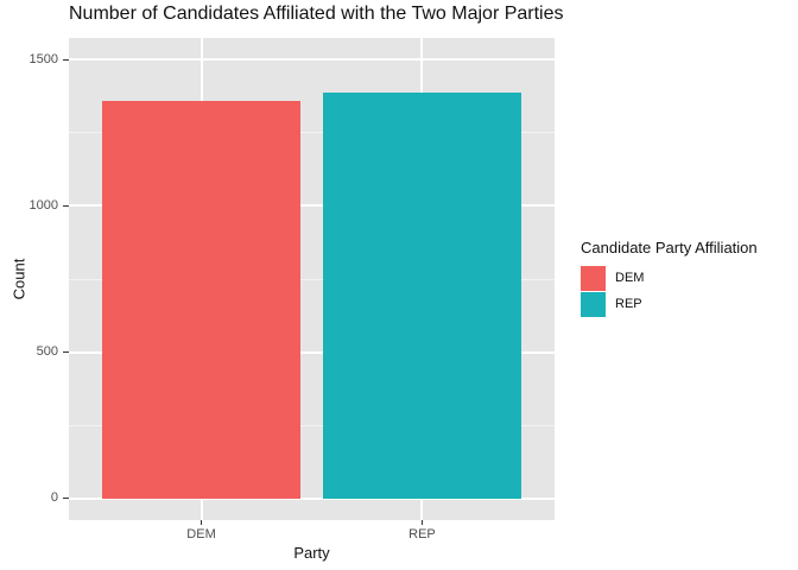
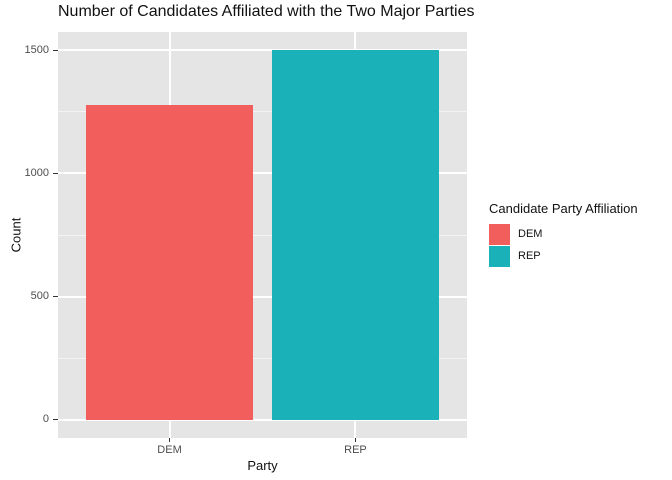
DEM: 1360 -> 1280
REP: 1390 -> 1500
